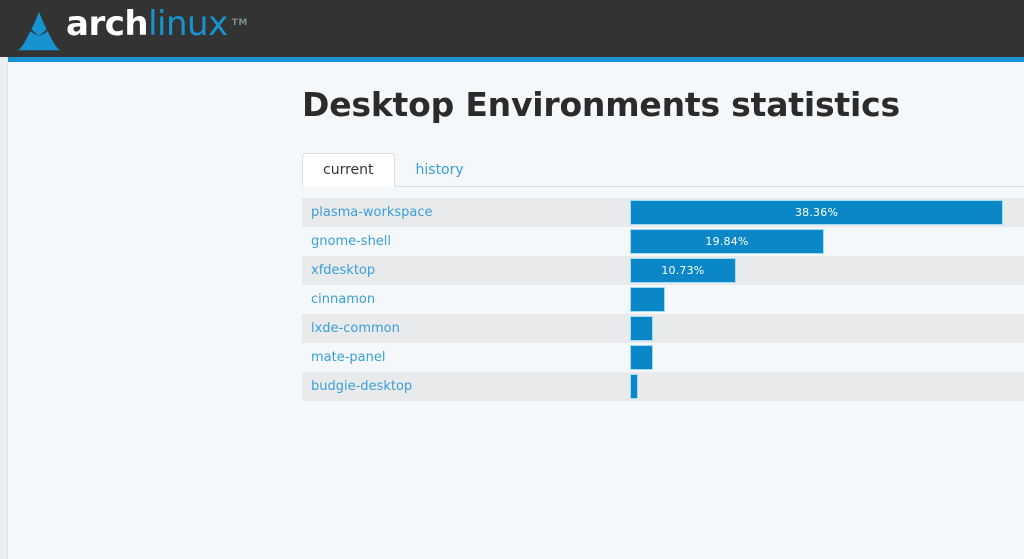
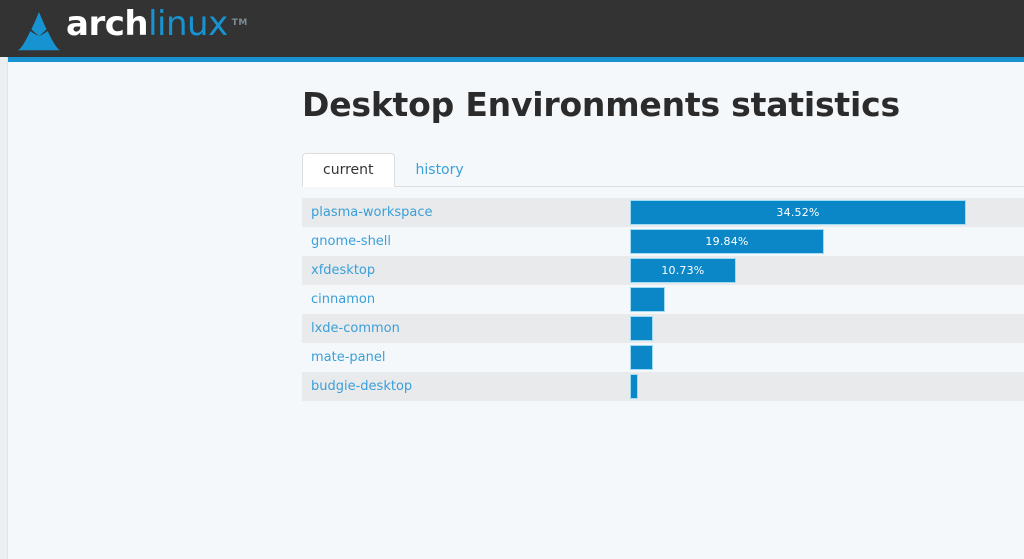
plasma-workspace: 38.36% -> 34.52%
